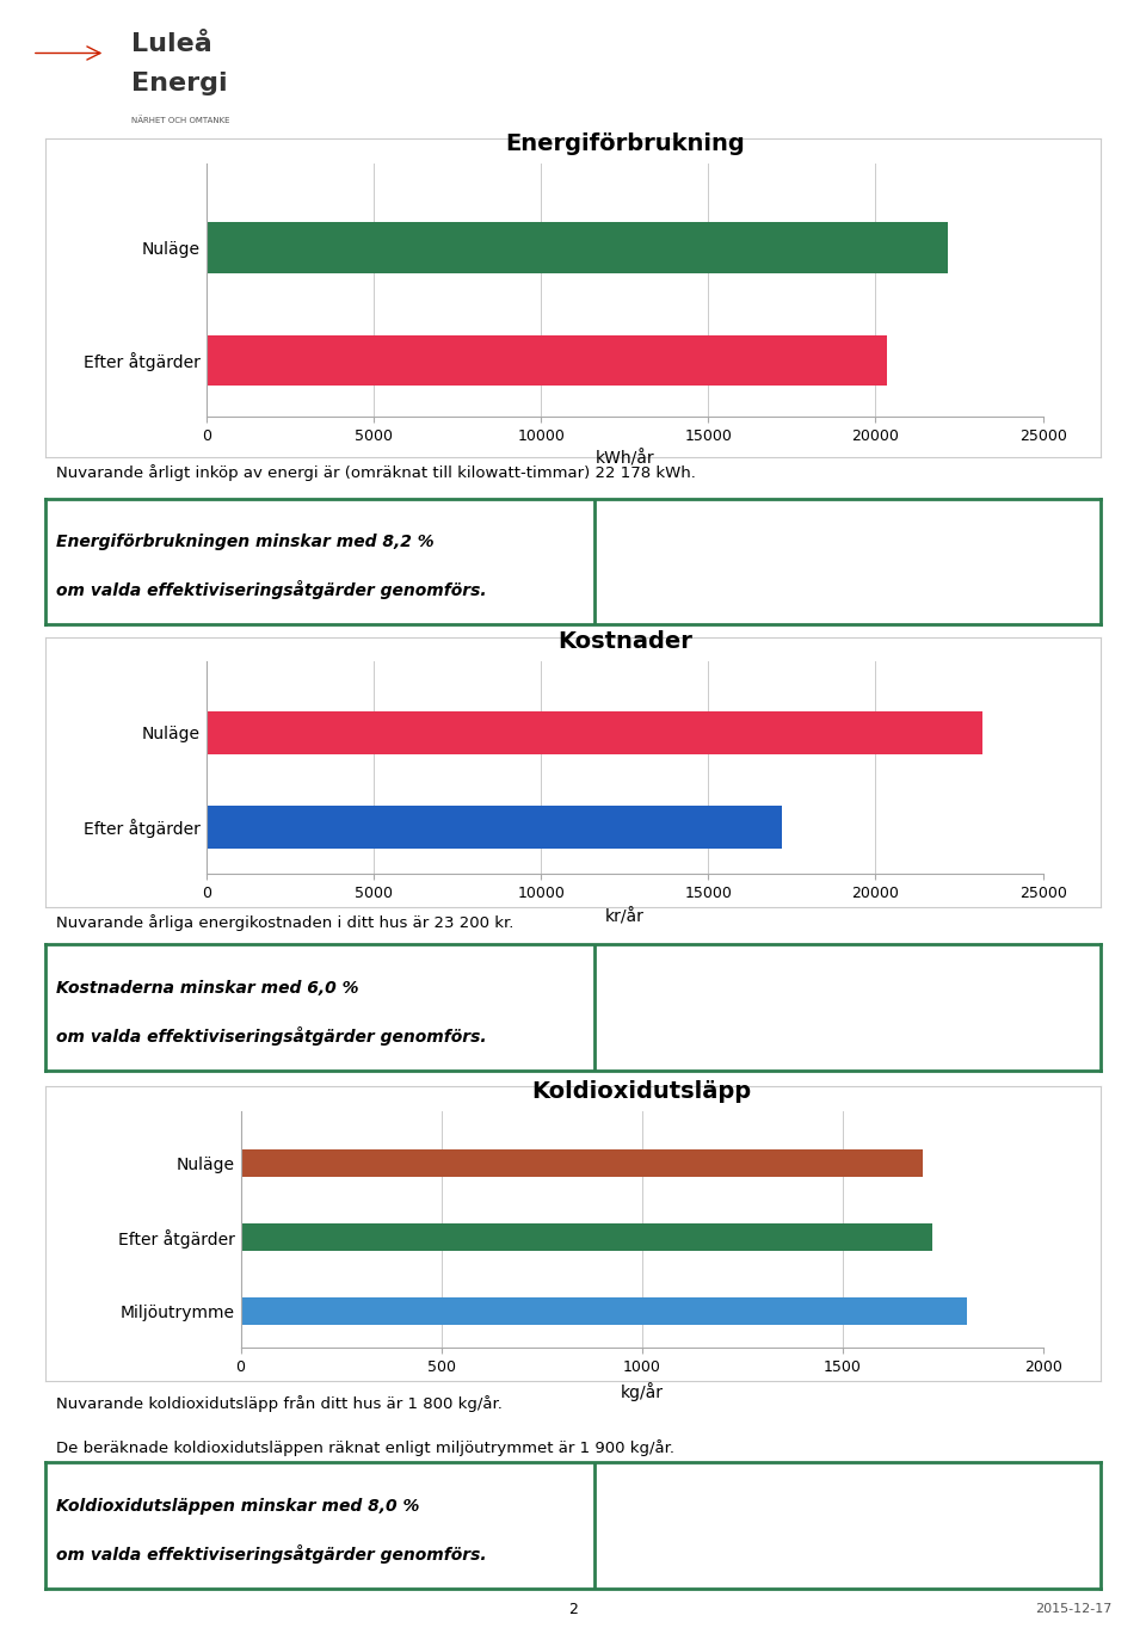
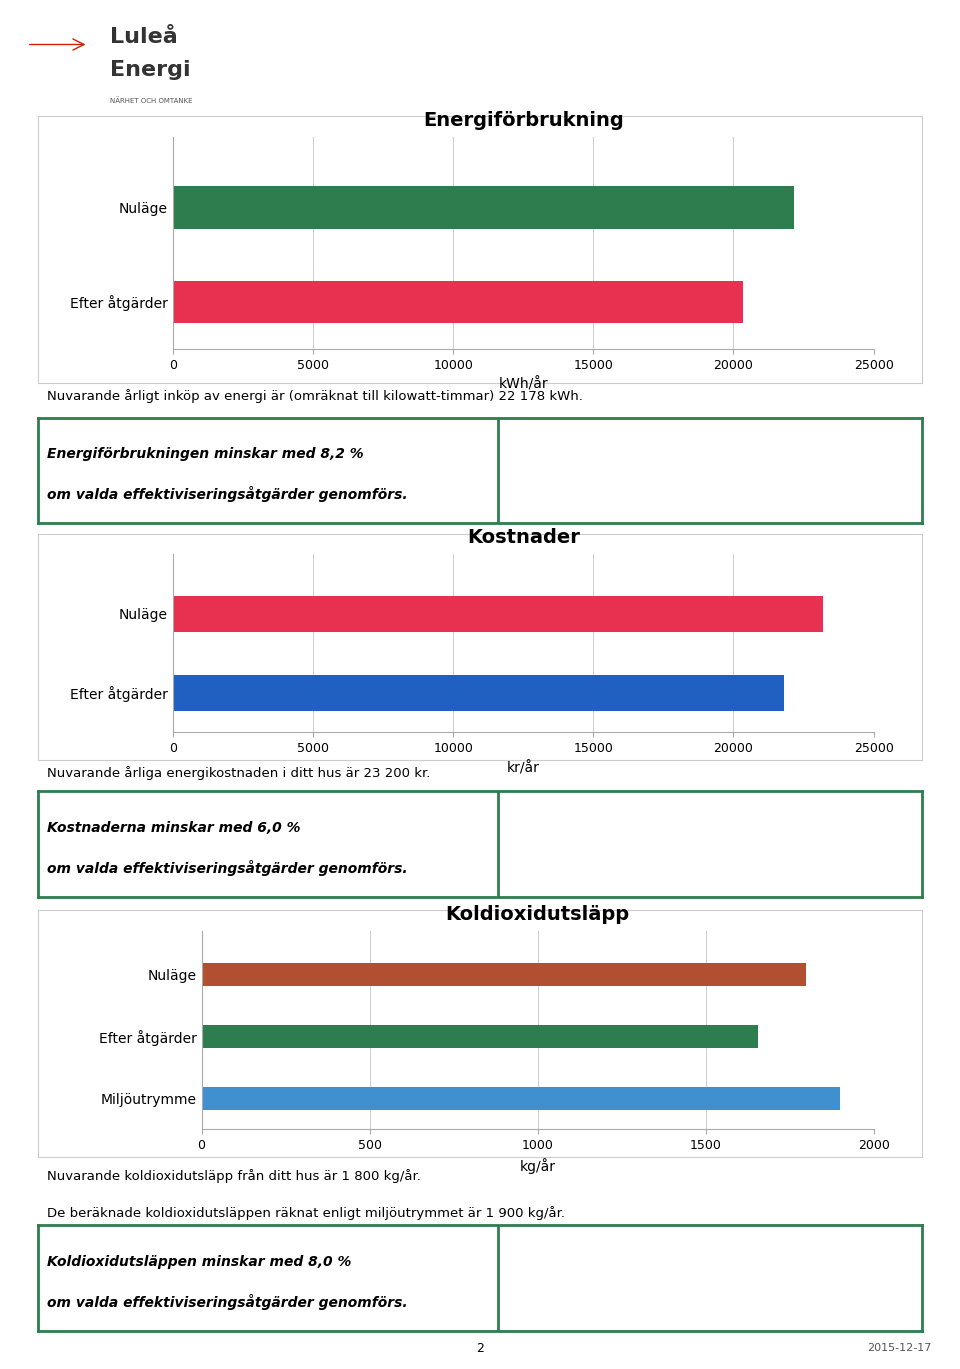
Kostnader/Efter åtgärder: 17200 -> 21810
Koldioxidutsläpp/Nuläge: 1700 -> 1800
Koldioxidutsläpp/Efter åtgärder: 1725 -> 1656
Koldioxidutsläpp/Miljöutrymme: 1810 -> 1900
